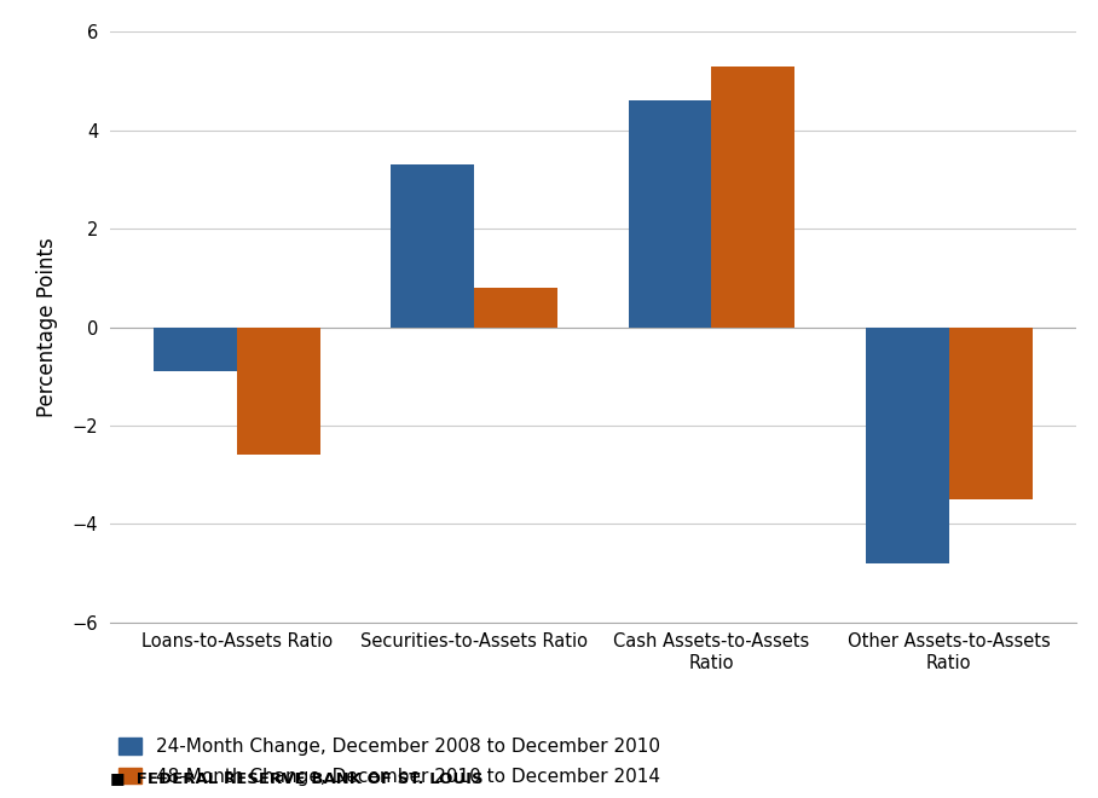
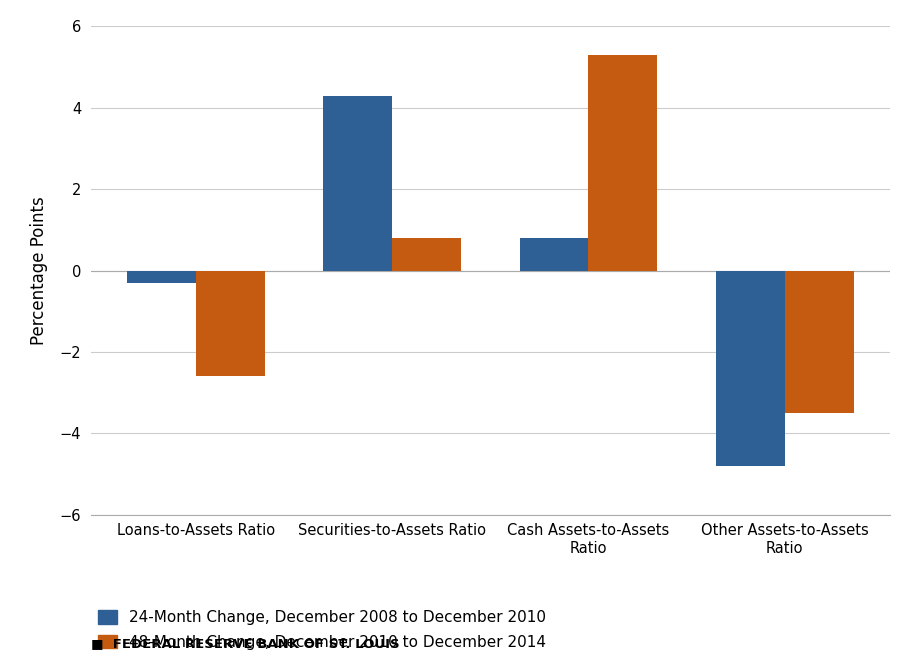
24-Month Change, December 2008 to December 2010/Loans-to-Assets Ratio: -0.9 -> -0.3
24-Month Change, December 2008 to December 2010/Securities-to-Assets Ratio: 3.3 -> 4.3
24-Month Change, December 2008 to December 2010/Cash Assets-to-Assets Ratio: 4.6 -> 0.8
